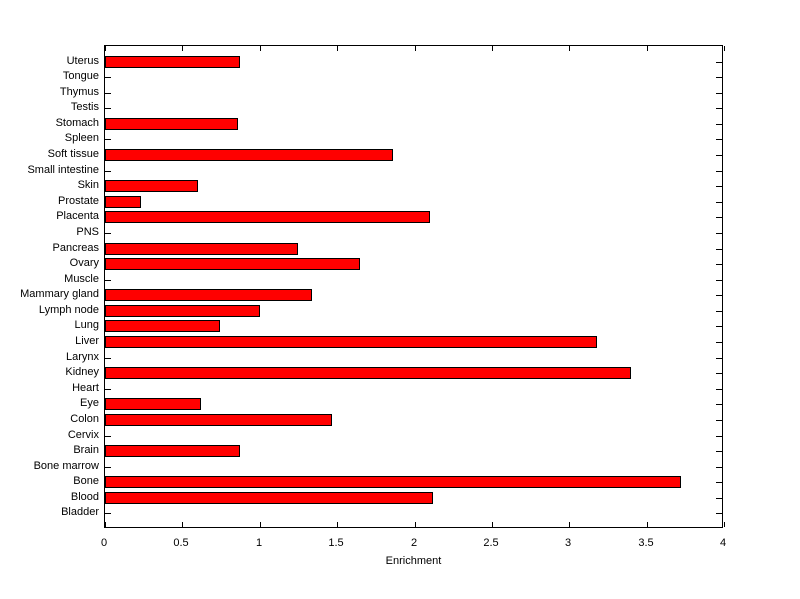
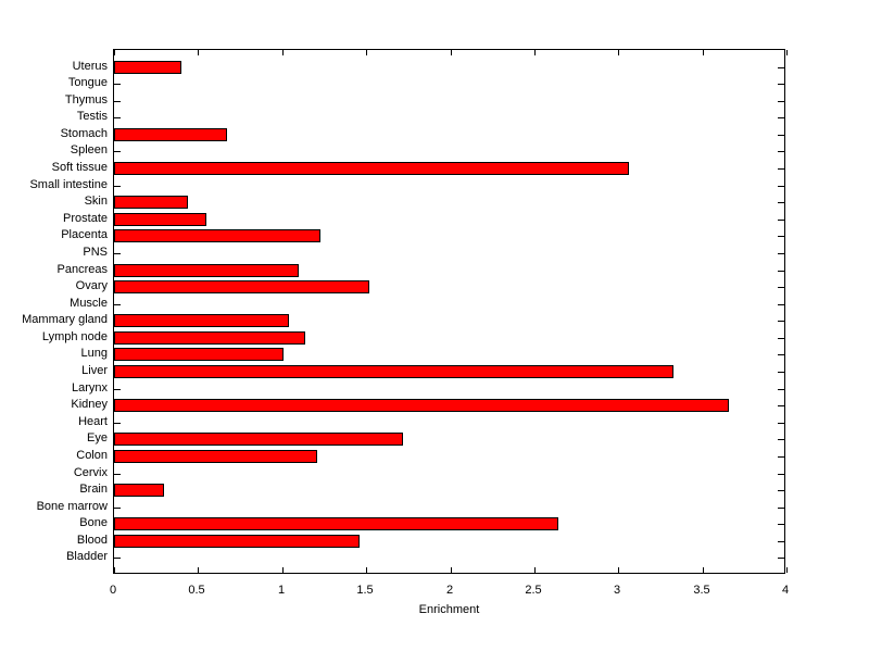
Uterus: 0.87 -> 0.40
Stomach: 0.86 -> 0.67
Soft tissue: 1.86 -> 3.06
Skin: 0.60 -> 0.44
Prostate: 0.23 -> 0.55
Placenta: 2.10 -> 1.23
Pancreas: 1.25 -> 1.10
Ovary: 1.65 -> 1.52
Mammary gland: 1.34 -> 1.04
Lymph node: 1.00 -> 1.14
Lung: 0.74 -> 1.01
Liver: 3.18 -> 3.33
Kidney: 3.40 -> 3.66
Eye: 0.62 -> 1.72
Colon: 1.47 -> 1.21
Brain: 0.87 -> 0.30
Bone: 3.72 -> 2.64
Blood: 2.12 -> 1.46
